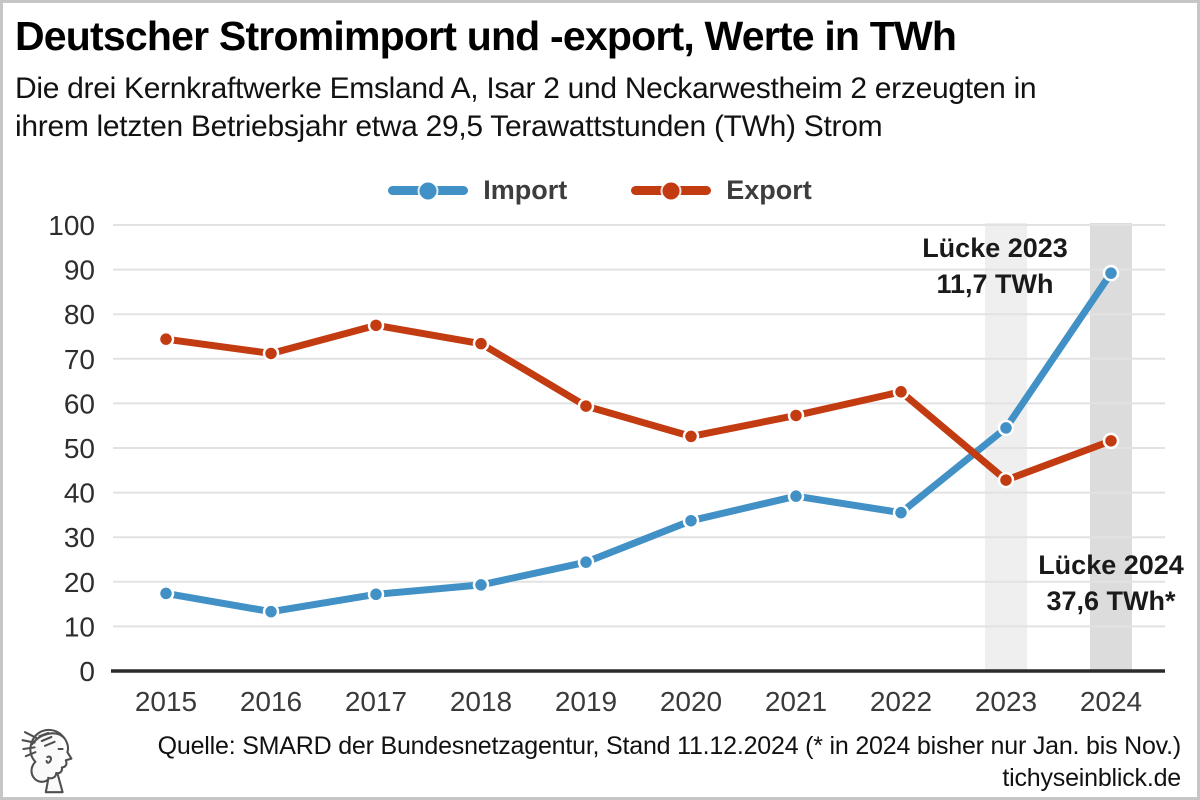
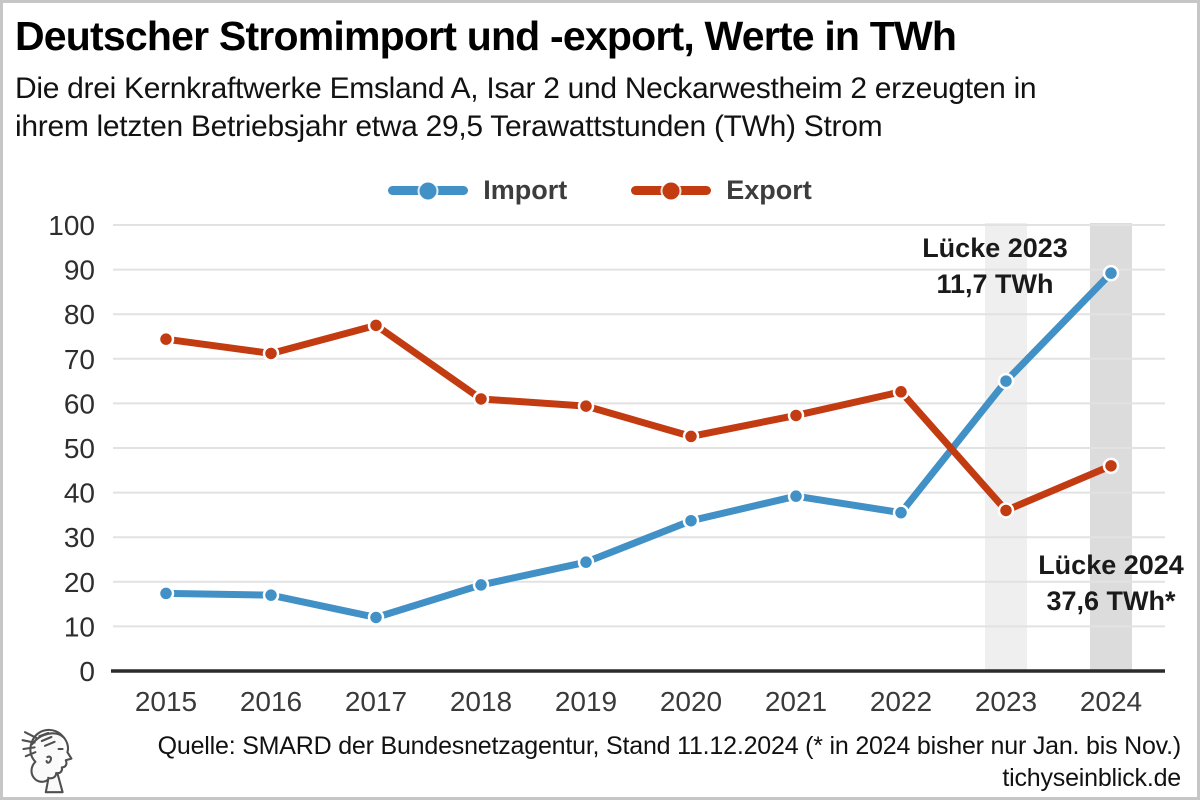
Import/2016: 13 -> 17
Import/2017: 17 -> 12
Export/2018: 73 -> 61
Import/2023: 54 -> 65
Export/2023: 43 -> 36
Export/2024: 52 -> 46
